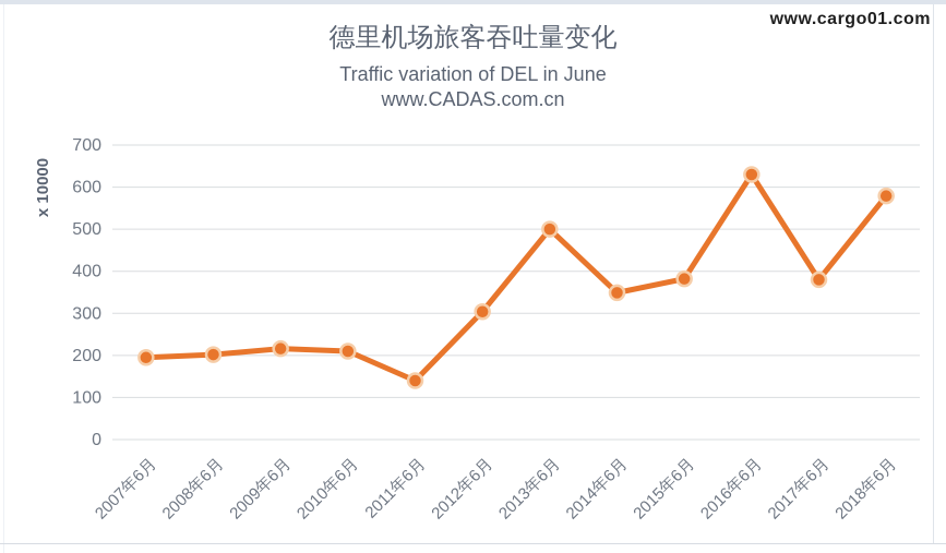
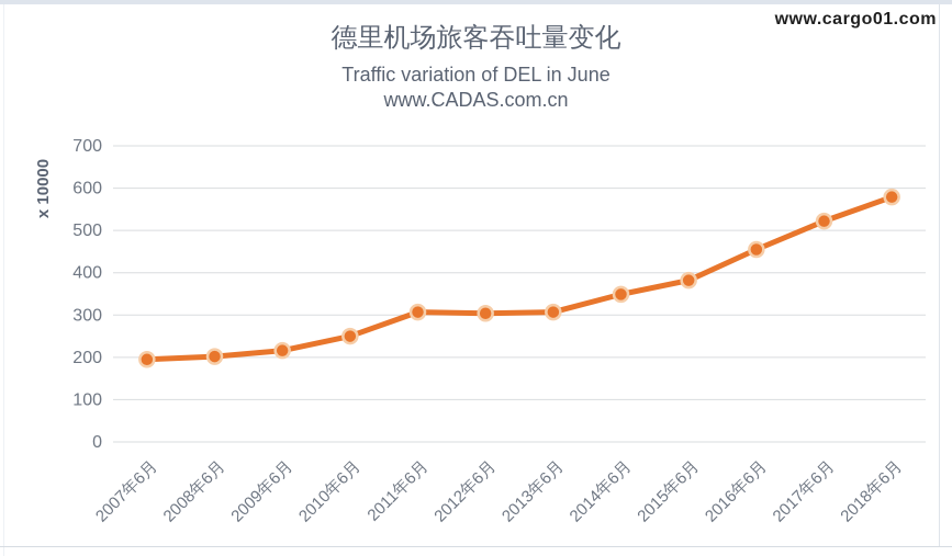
2010年6月: 210 -> 250
2011年6月: 140 -> 310
2013年6月: 500 -> 310
2016年6月: 630 -> 460
2017年6月: 380 -> 520
